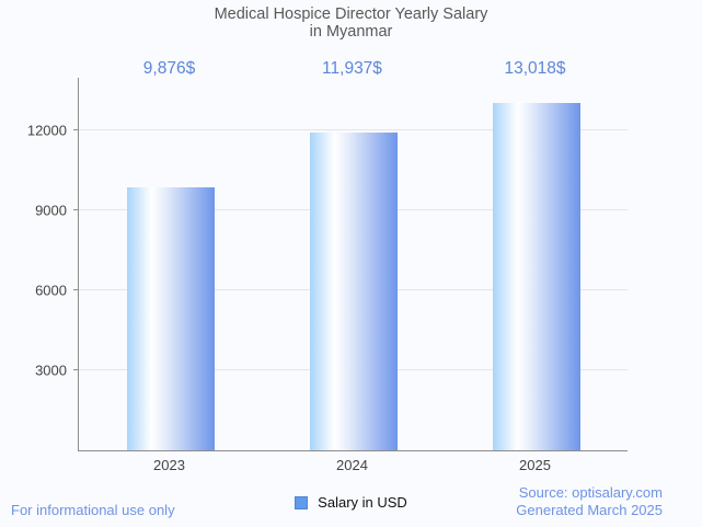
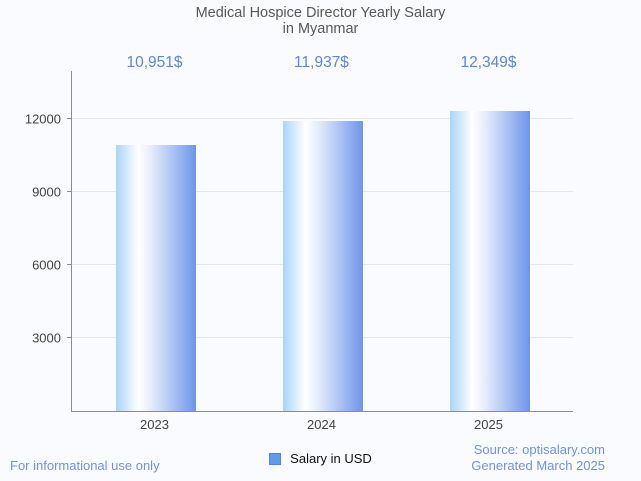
2023: 9,876 -> 10,951
2025: 13,018 -> 12,349
